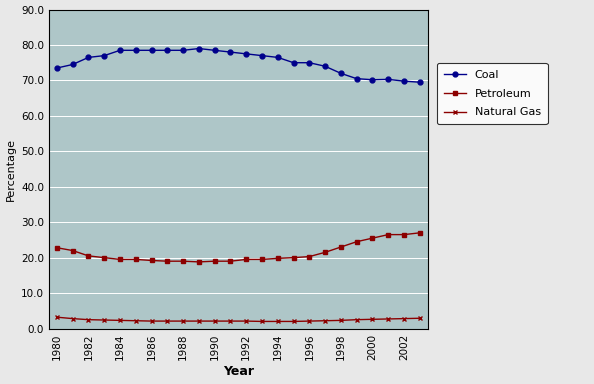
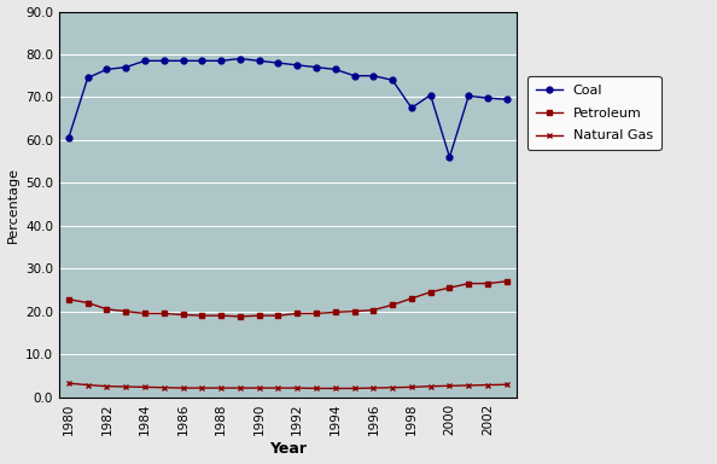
Coal/1980: 73.5 -> 60.5
Coal/1998: 72.0 -> 67.5
Coal/2000: 70.2 -> 56.0
